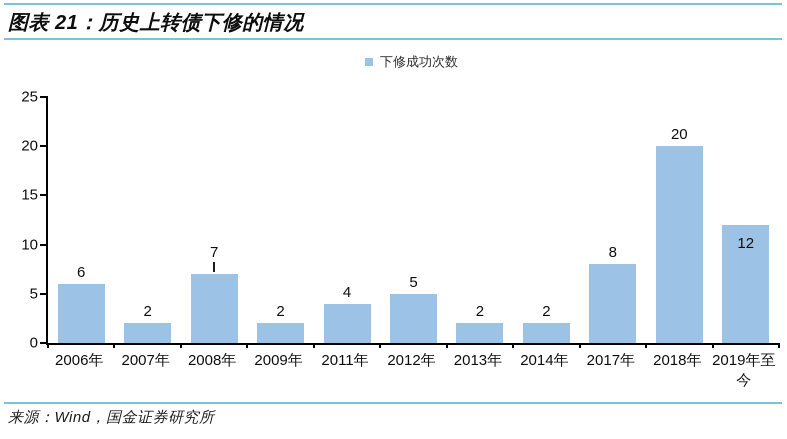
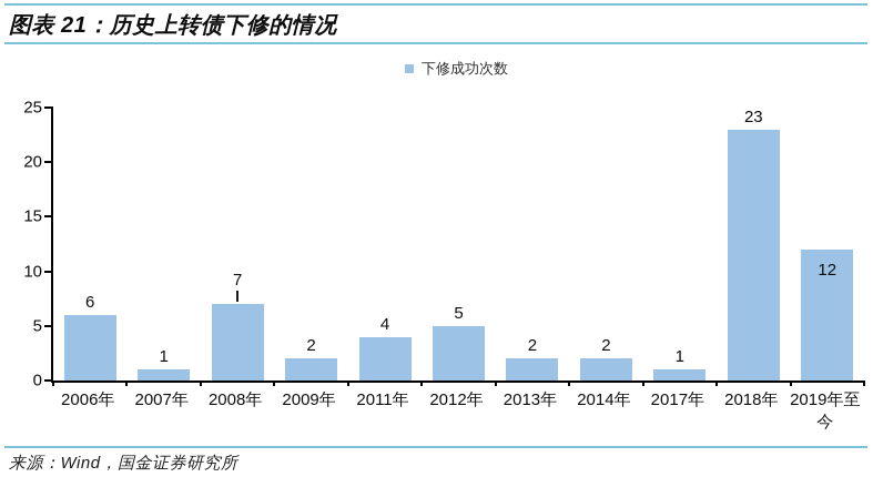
2007年: 2 -> 1
2017年: 8 -> 1
2018年: 20 -> 23
